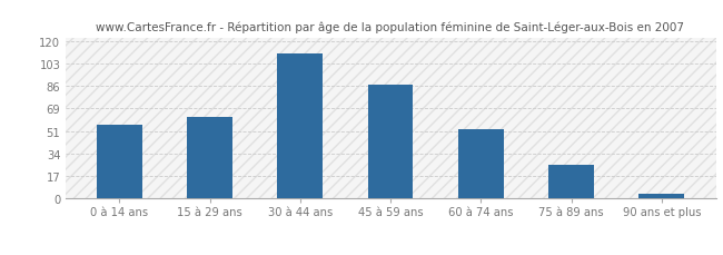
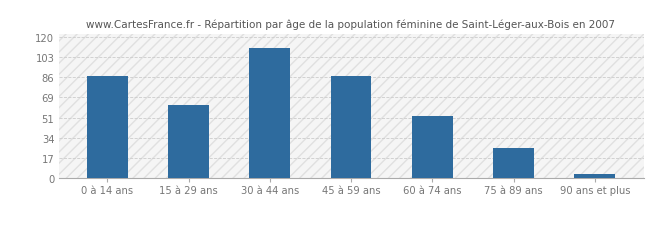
0 à 14 ans: 56 -> 87
